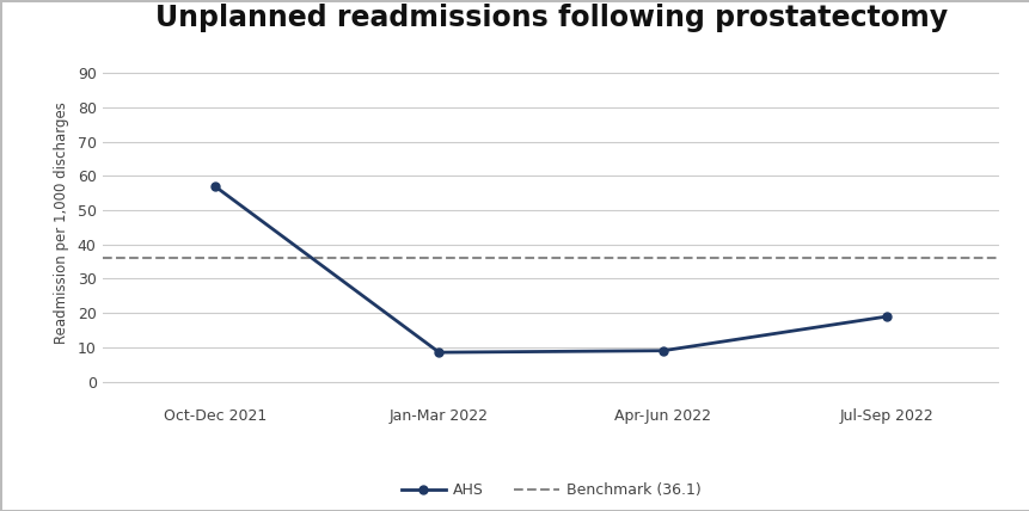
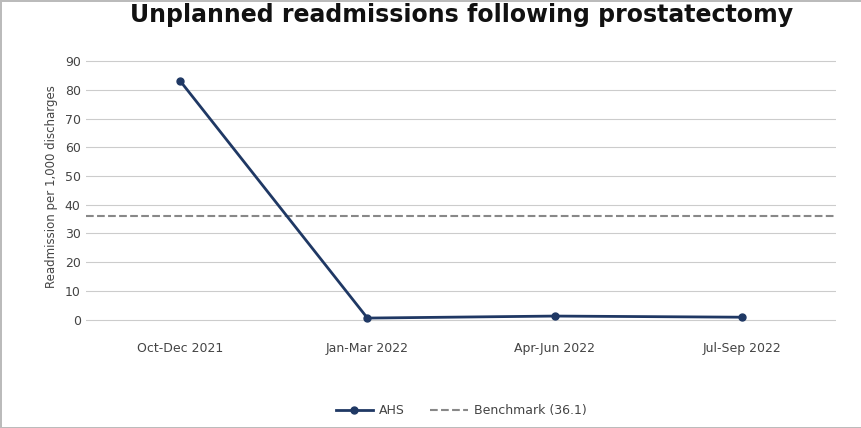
Oct-Dec 2021: 57.0 -> 83.3
Jan-Mar 2022: 8.5 -> 0.5
Apr-Jun 2022: 9.0 -> 1.2
Jul-Sep 2022: 19.0 -> 0.8
